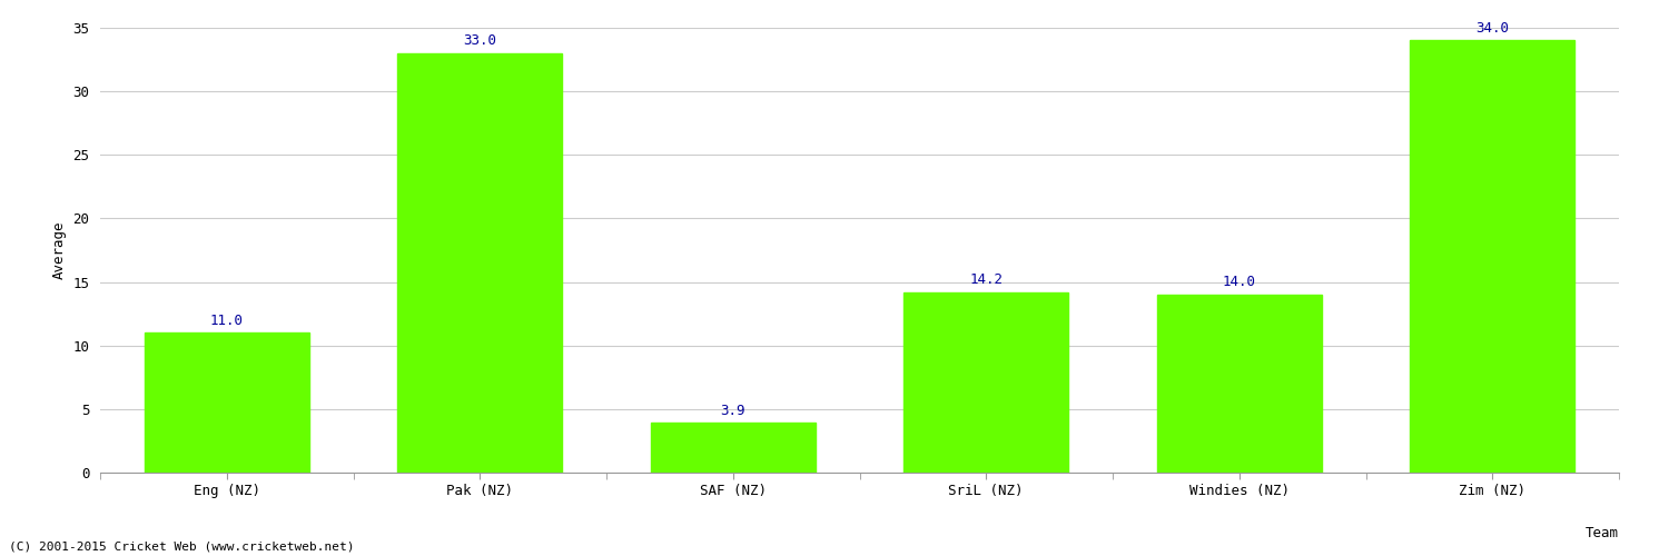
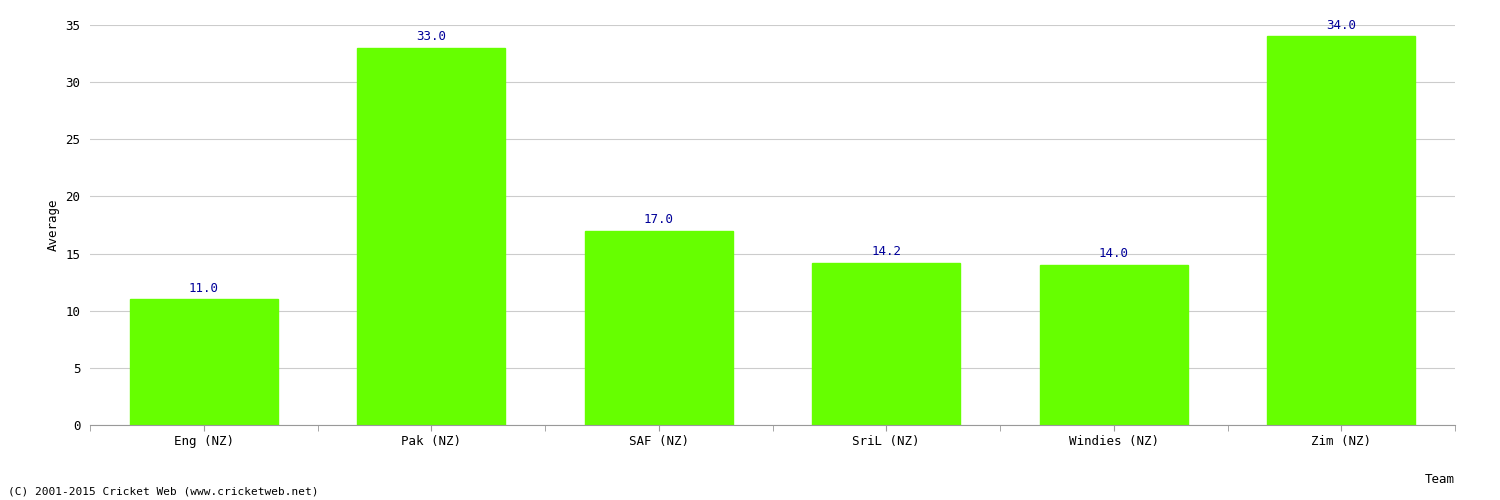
SAF (NZ): 3.9 -> 17.0
